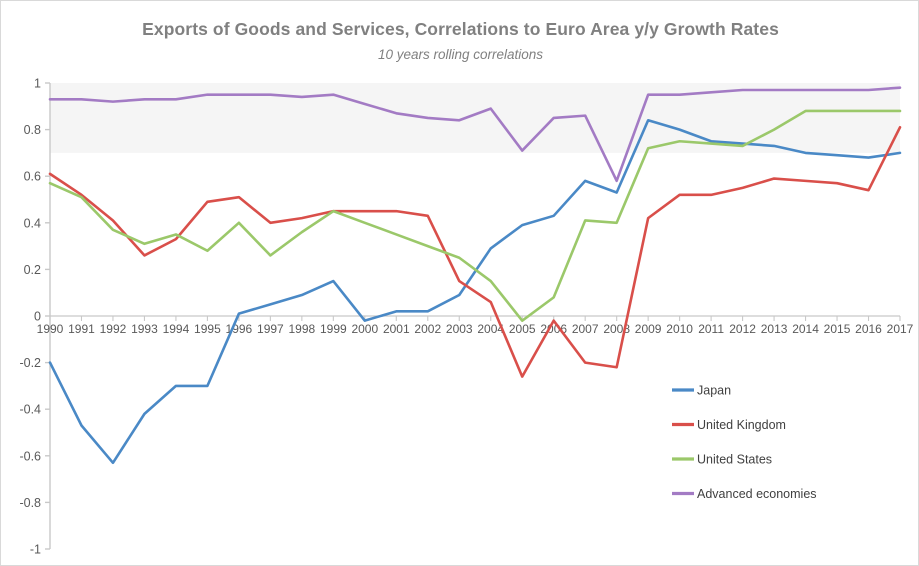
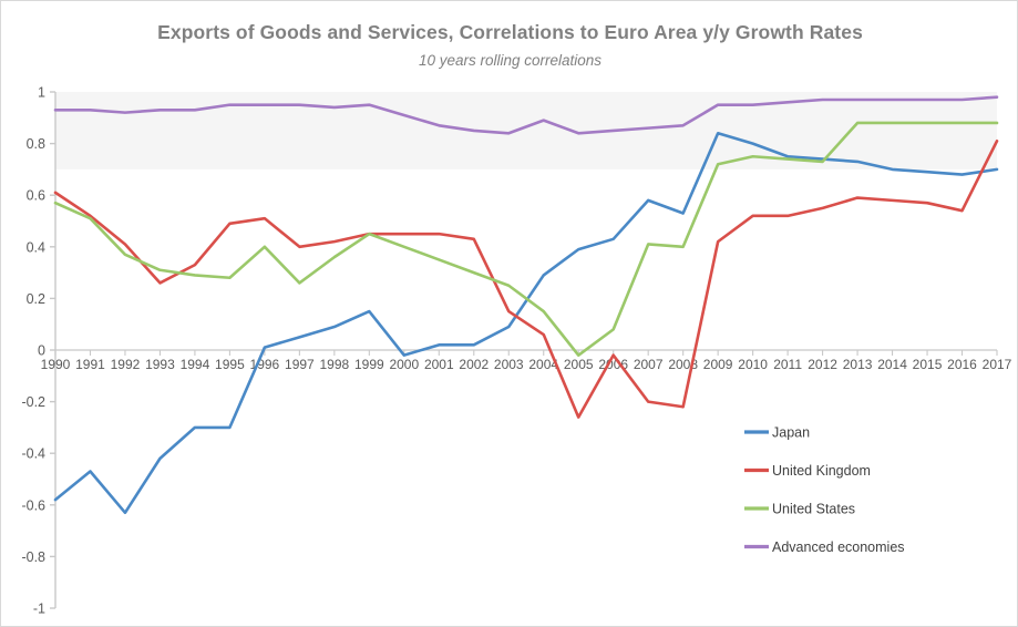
Japan/1990: -0.20 -> -0.58
United States/1994: 0.35 -> 0.29
Advanced economies/2005: 0.71 -> 0.84
Advanced economies/2008: 0.58 -> 0.87
United States/2013: 0.80 -> 0.88
